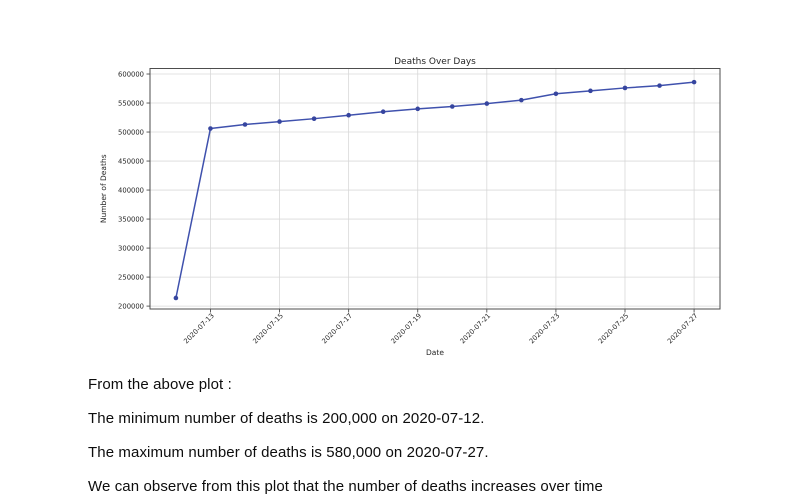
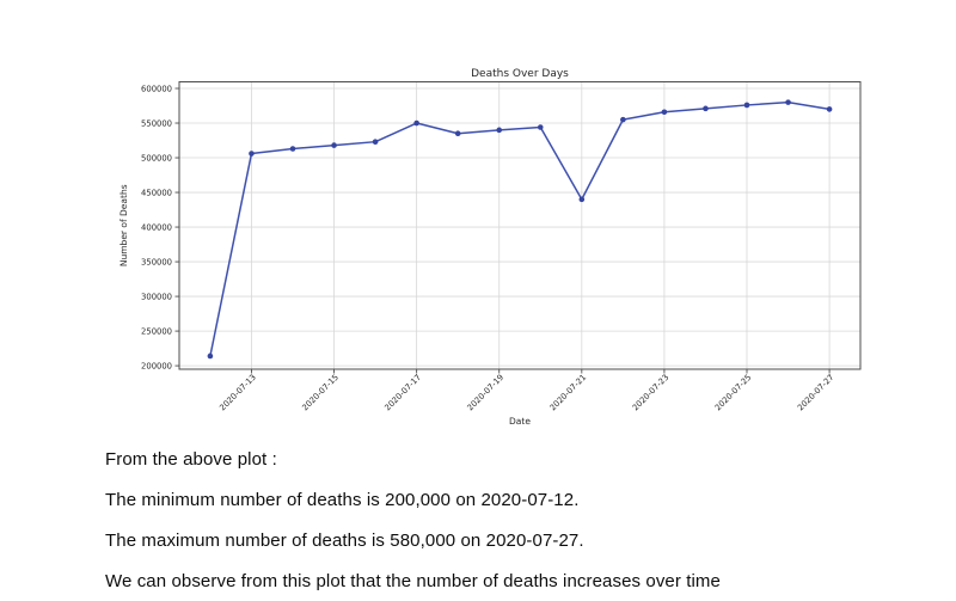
2020-07-17: 530000 -> 550000
2020-07-21: 550000 -> 440000
2020-07-27: 590000 -> 570000
